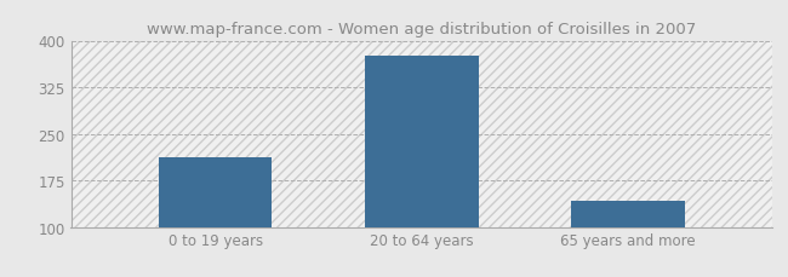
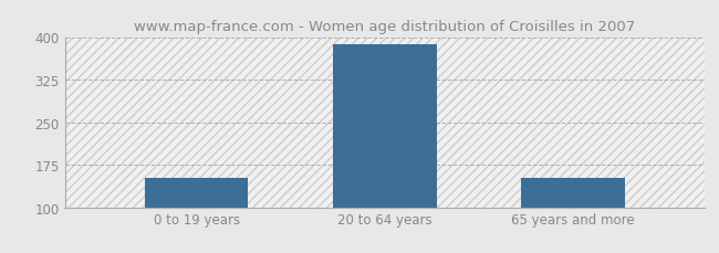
0 to 19 years: 212 -> 152
20 to 64 years: 376 -> 388
65 years and more: 142 -> 152
